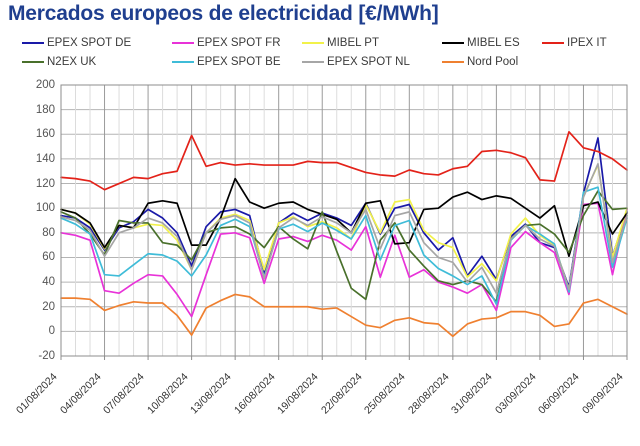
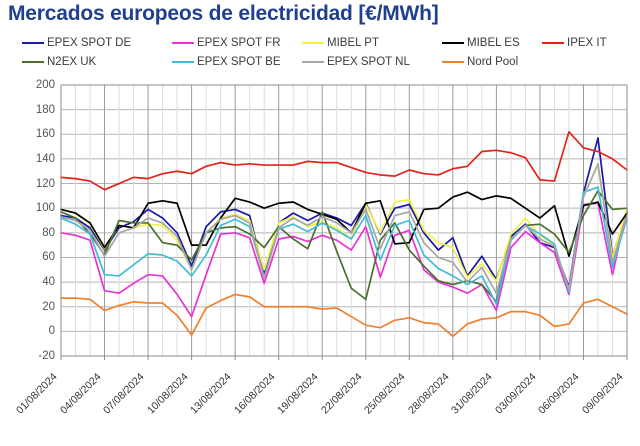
IPEX IT/10/08/2024: 159 -> 128
MIBEL ES/13/08/2024: 124 -> 108
EPEX SPOT FR/25/08/2024: 44 -> 82
